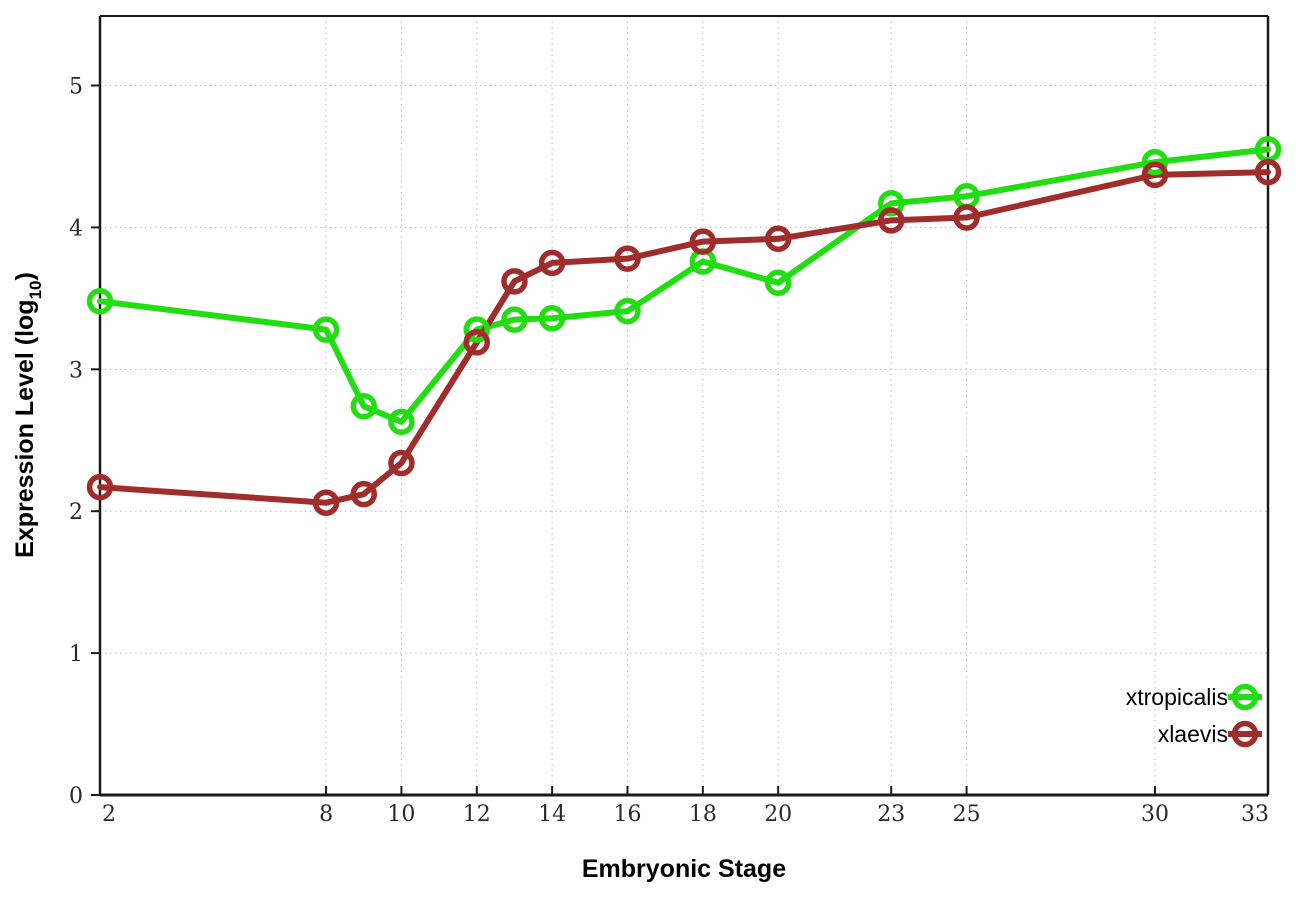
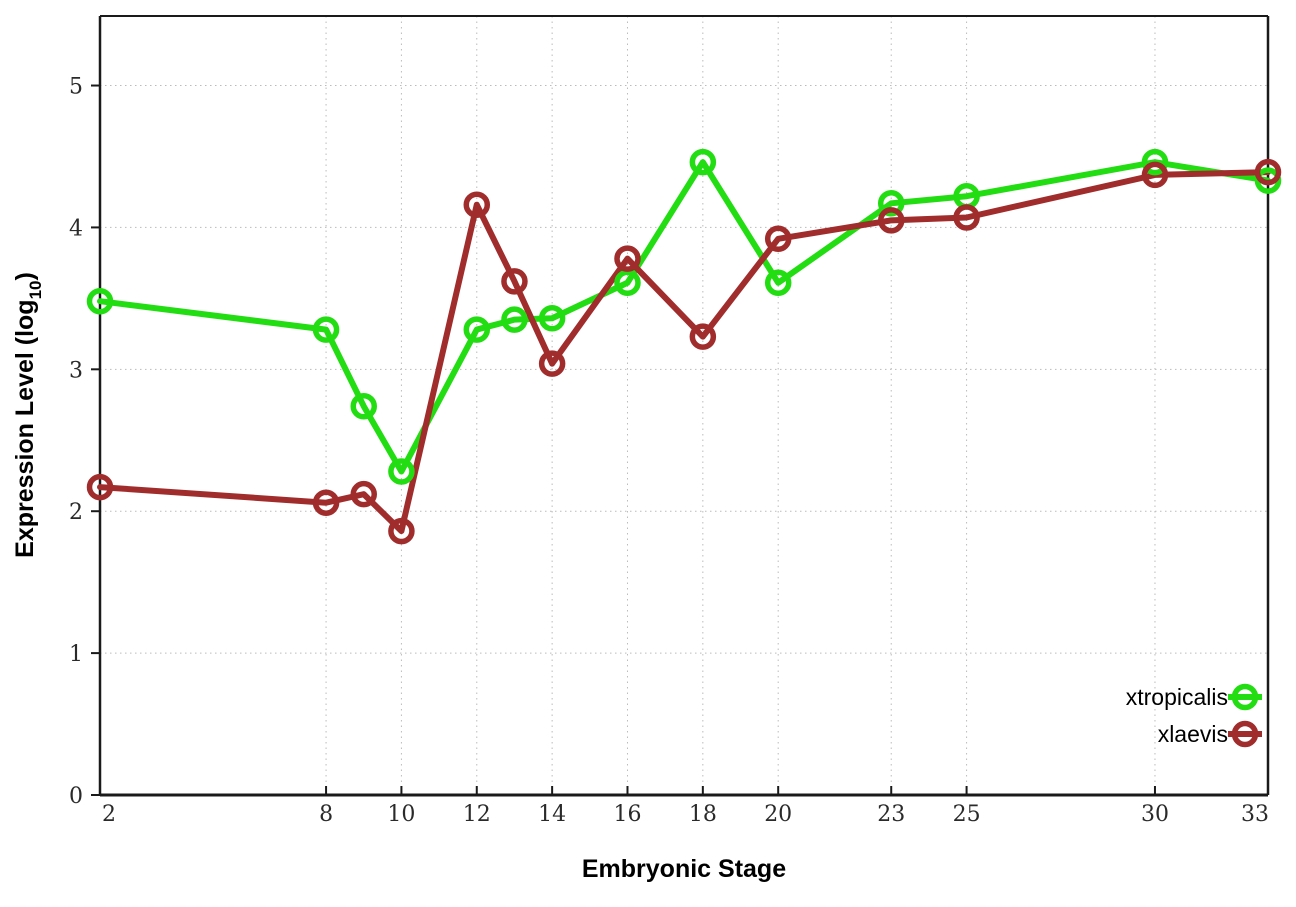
xtropicalis/10: 2.63 -> 2.28
xlaevis/10: 2.34 -> 1.86
xlaevis/12: 3.19 -> 4.16
xlaevis/14: 3.75 -> 3.04
xtropicalis/16: 3.41 -> 3.61
xtropicalis/18: 3.76 -> 4.46
xlaevis/18: 3.90 -> 3.23
xtropicalis/33: 4.55 -> 4.33
